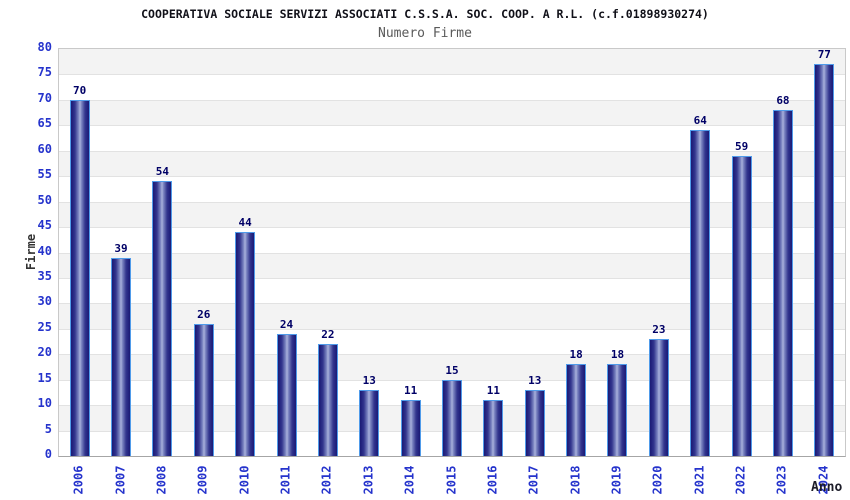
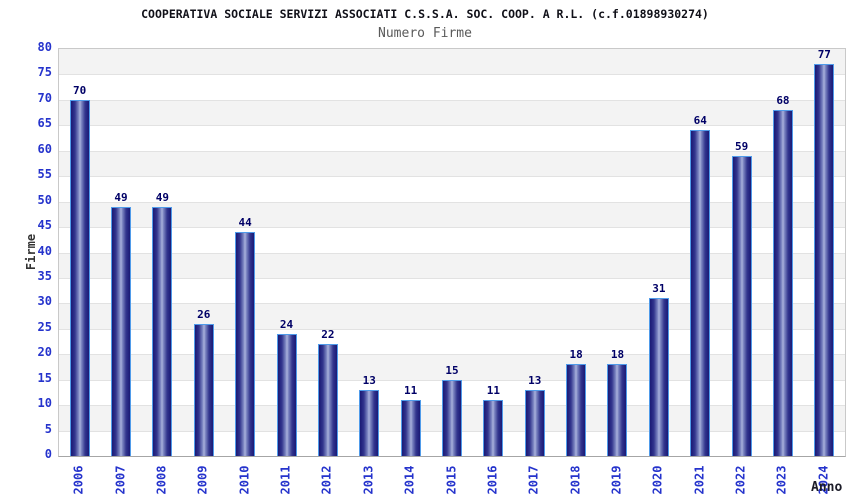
2007: 39 -> 49
2008: 54 -> 49
2020: 23 -> 31
